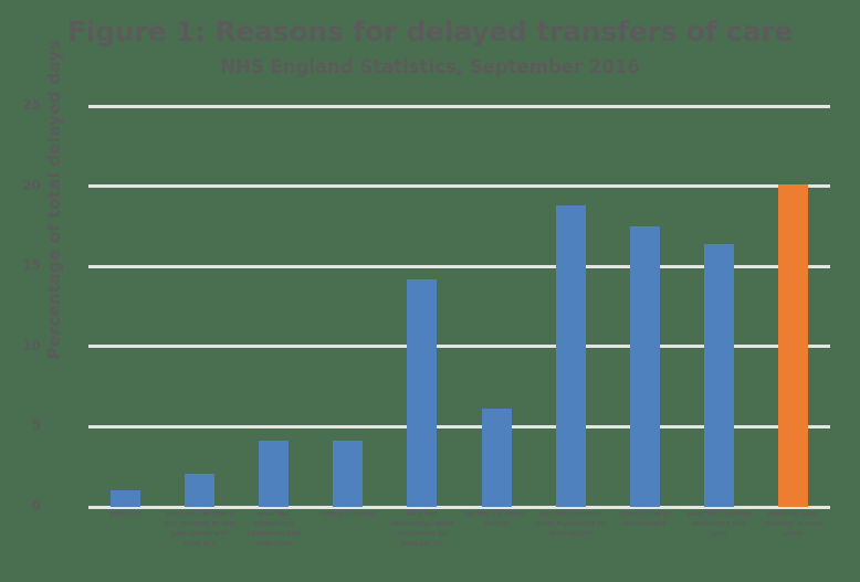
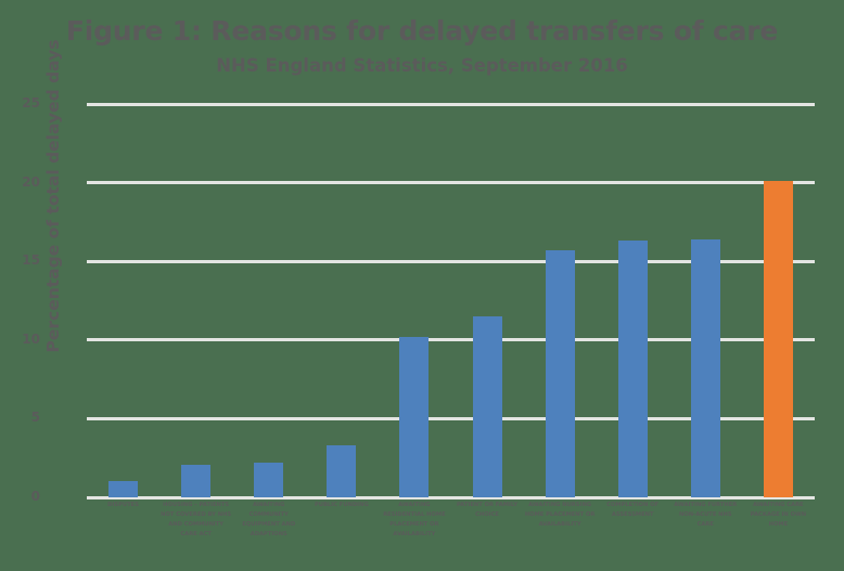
AWAITING COMMUNITY EQUIPMENT AND ADAPTIONS: 4.1 -> 2.2
PUBLIC FUNDING: 4.1 -> 3.3
AWAITING RESIDENTIAL HOME PLACEMENT OR AVAILABILITY: 14.2 -> 10.2
PATIENT OR FAMILY CHOICE: 6.1 -> 11.5
AWAITING NURSING HOME PLACEMENT OR AVAILABILITY: 18.8 -> 15.7
COMPLETION OF ASSESSMENT: 17.5 -> 16.3
